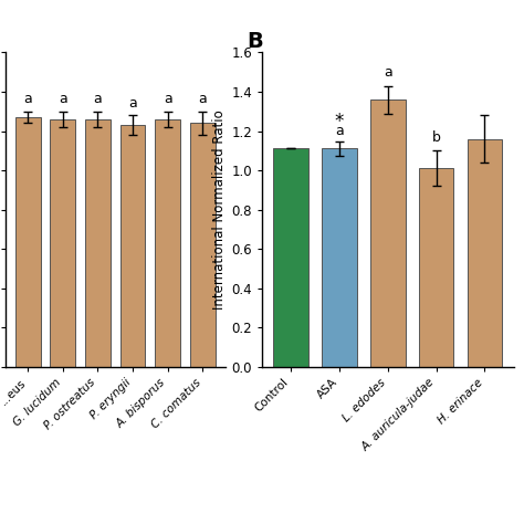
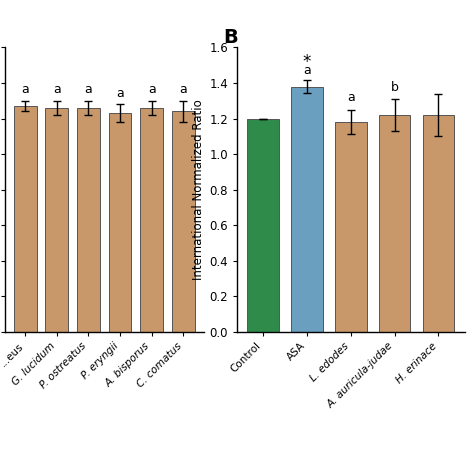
Control: 1.11 -> 1.20
ASA: 1.11 -> 1.38
L. edodes: 1.36 -> 1.18
A. auricula-judae: 1.01 -> 1.22
H. erinace: 1.16 -> 1.22
